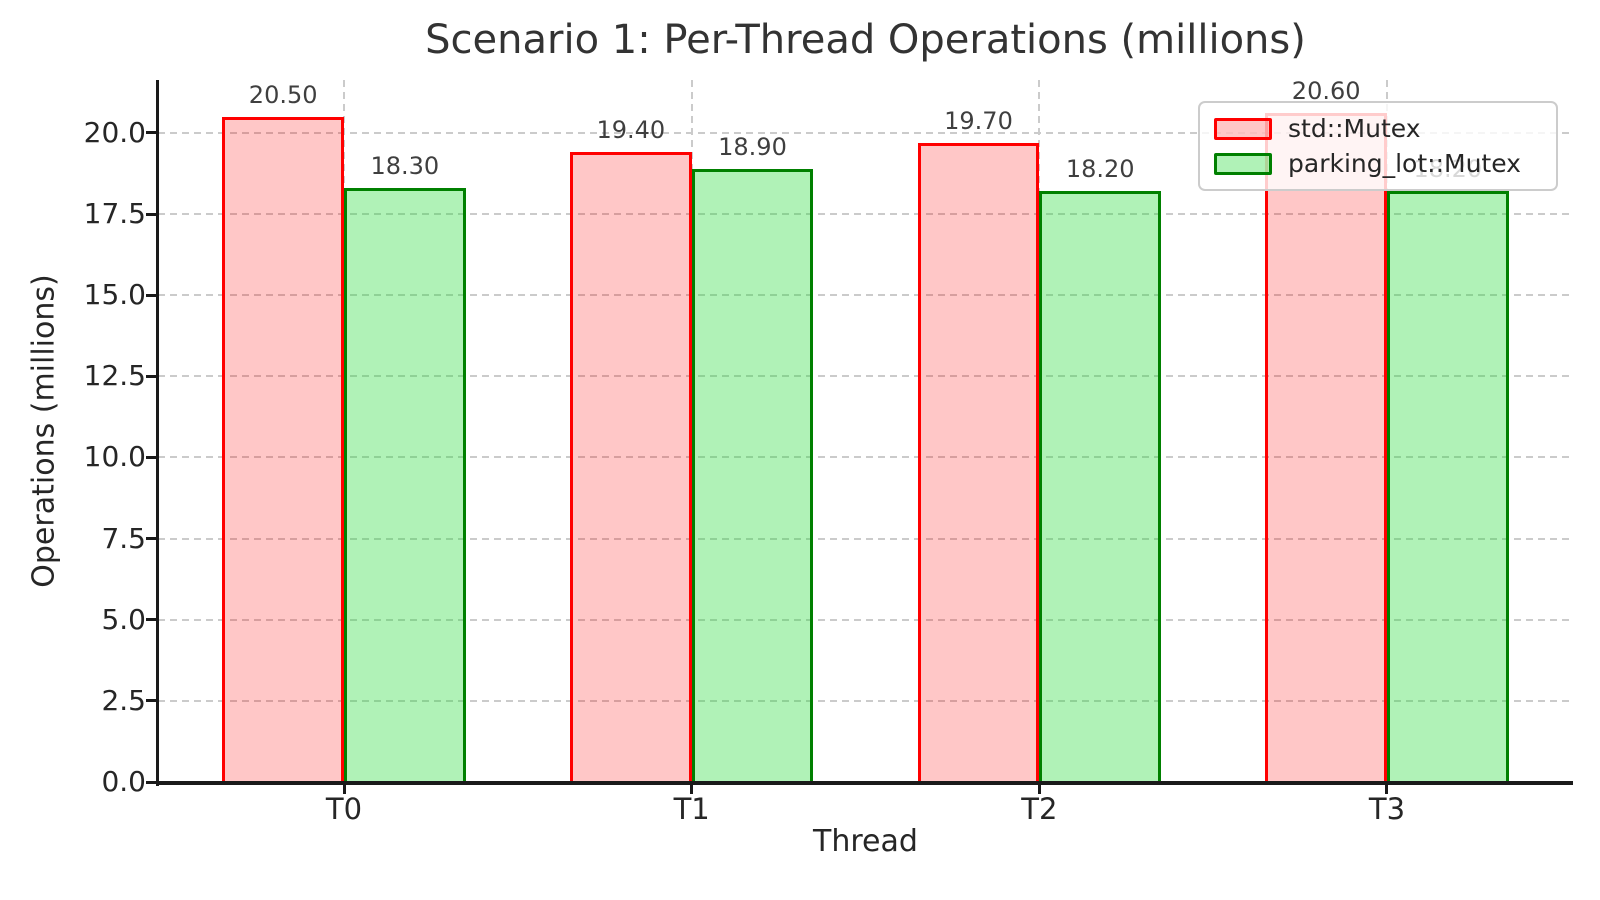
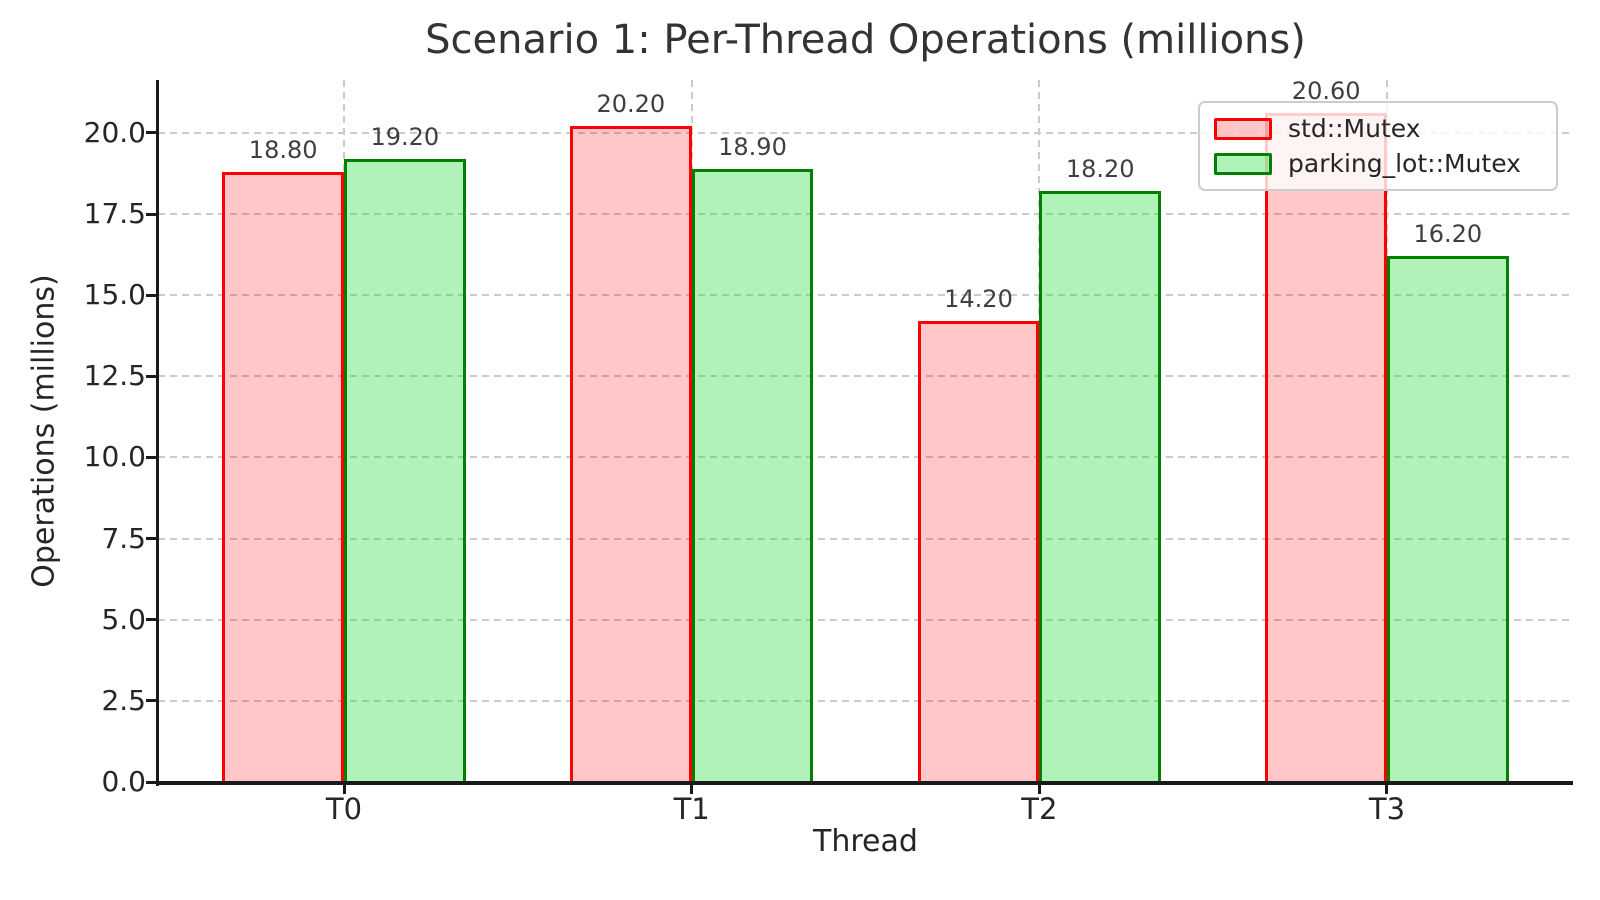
std::Mutex/T0: 20.50 -> 18.80
parking_lot::Mutex/T0: 18.30 -> 19.20
std::Mutex/T1: 19.40 -> 20.20
std::Mutex/T2: 19.70 -> 14.20
parking_lot::Mutex/T3: 18.20 -> 16.20
